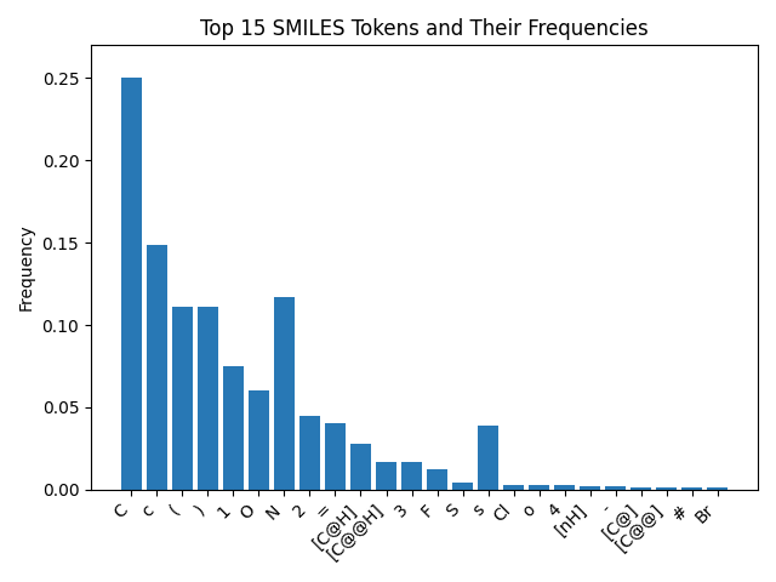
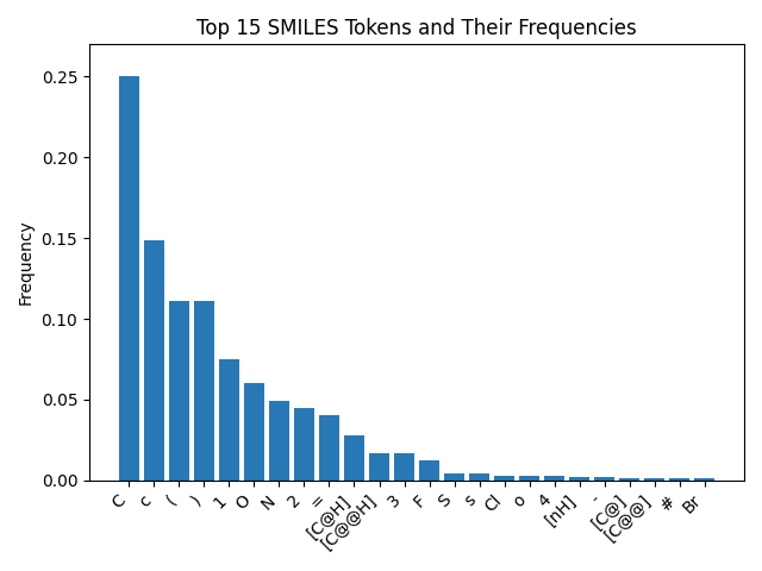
N: 0.117 -> 0.049
s: 0.039 -> 0.004
